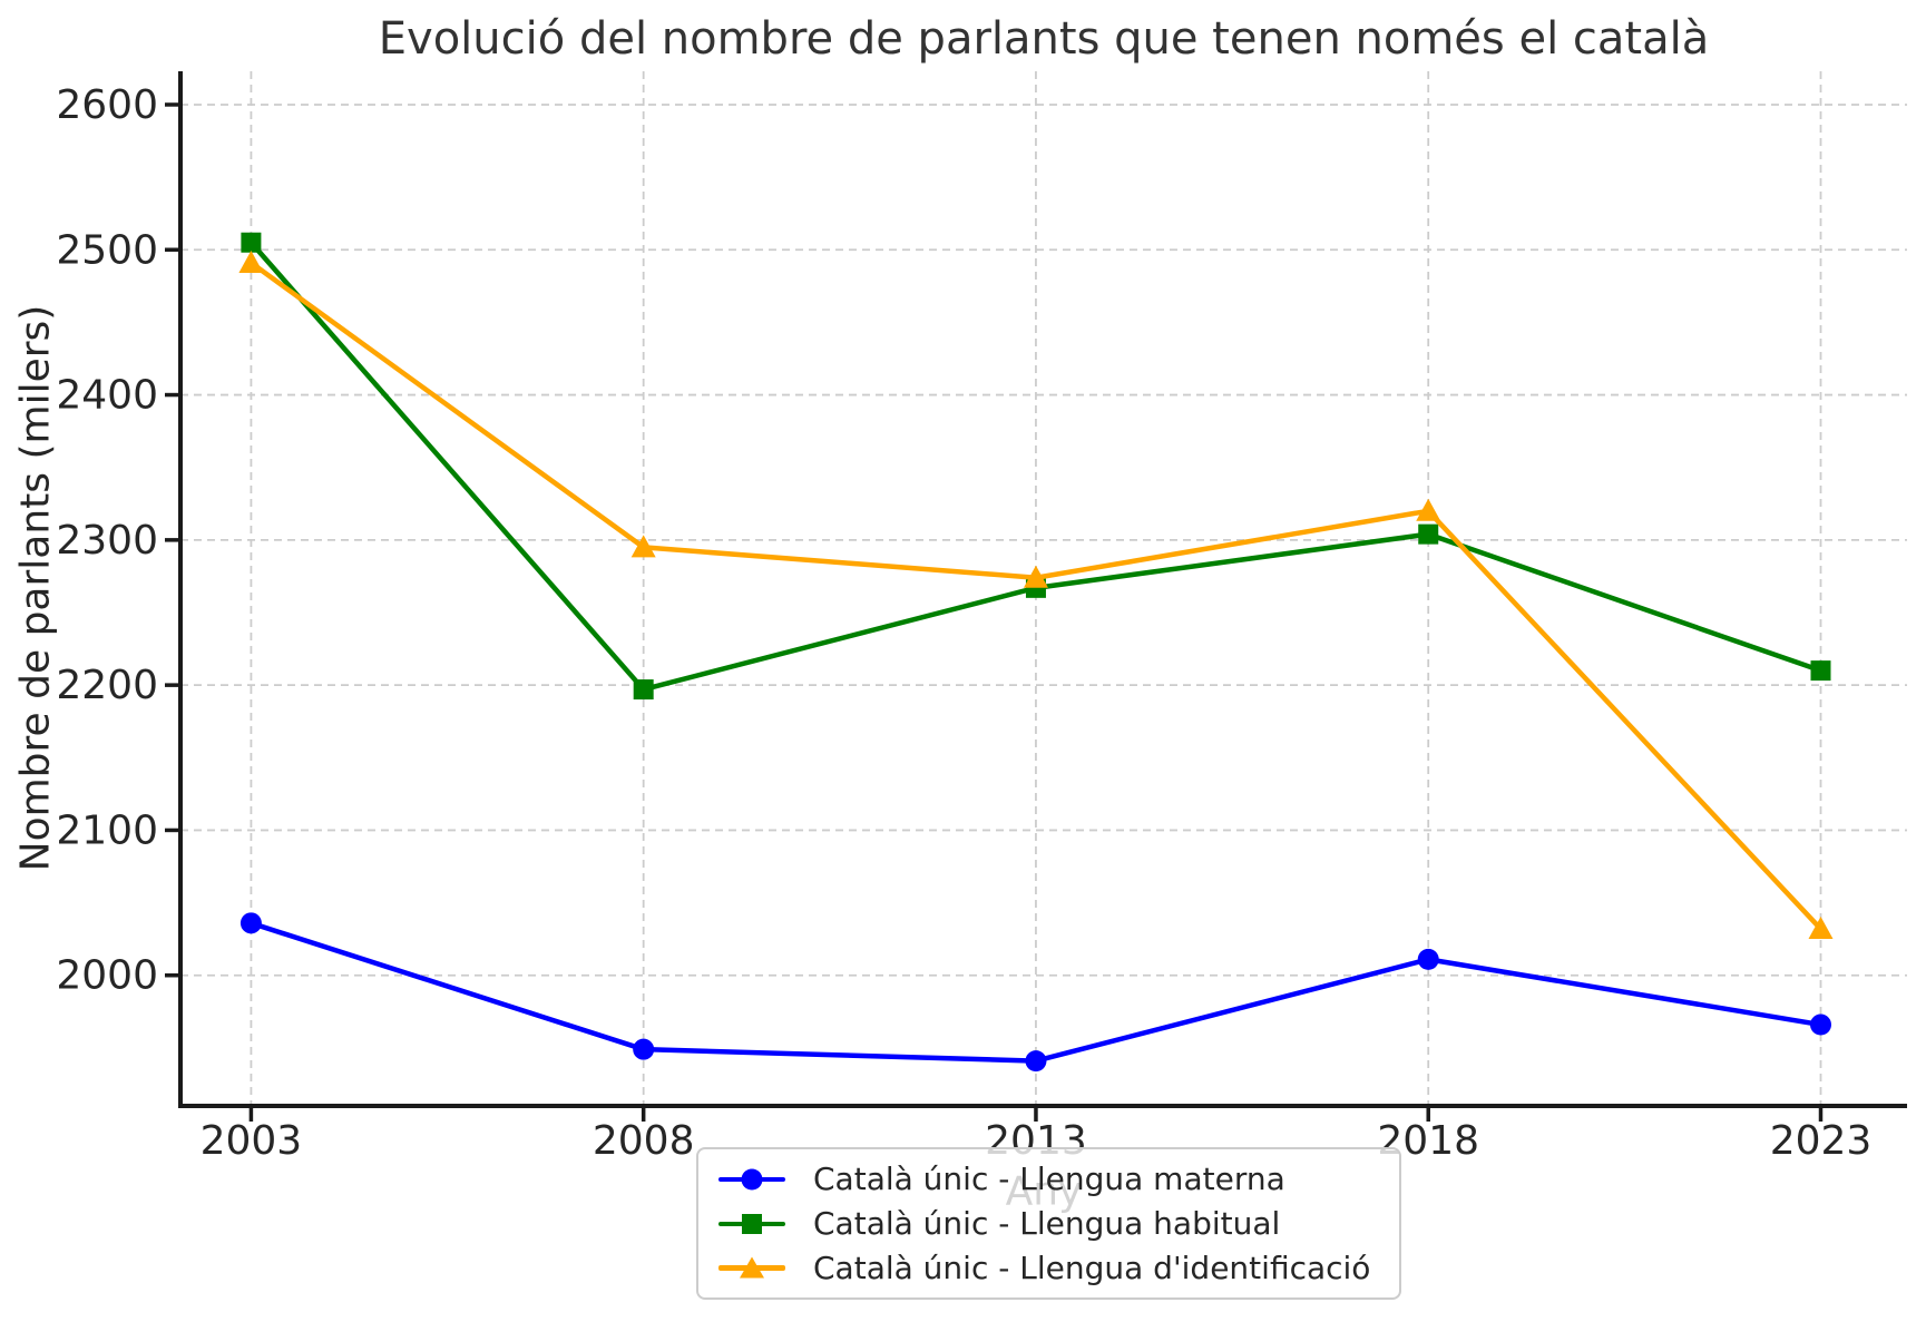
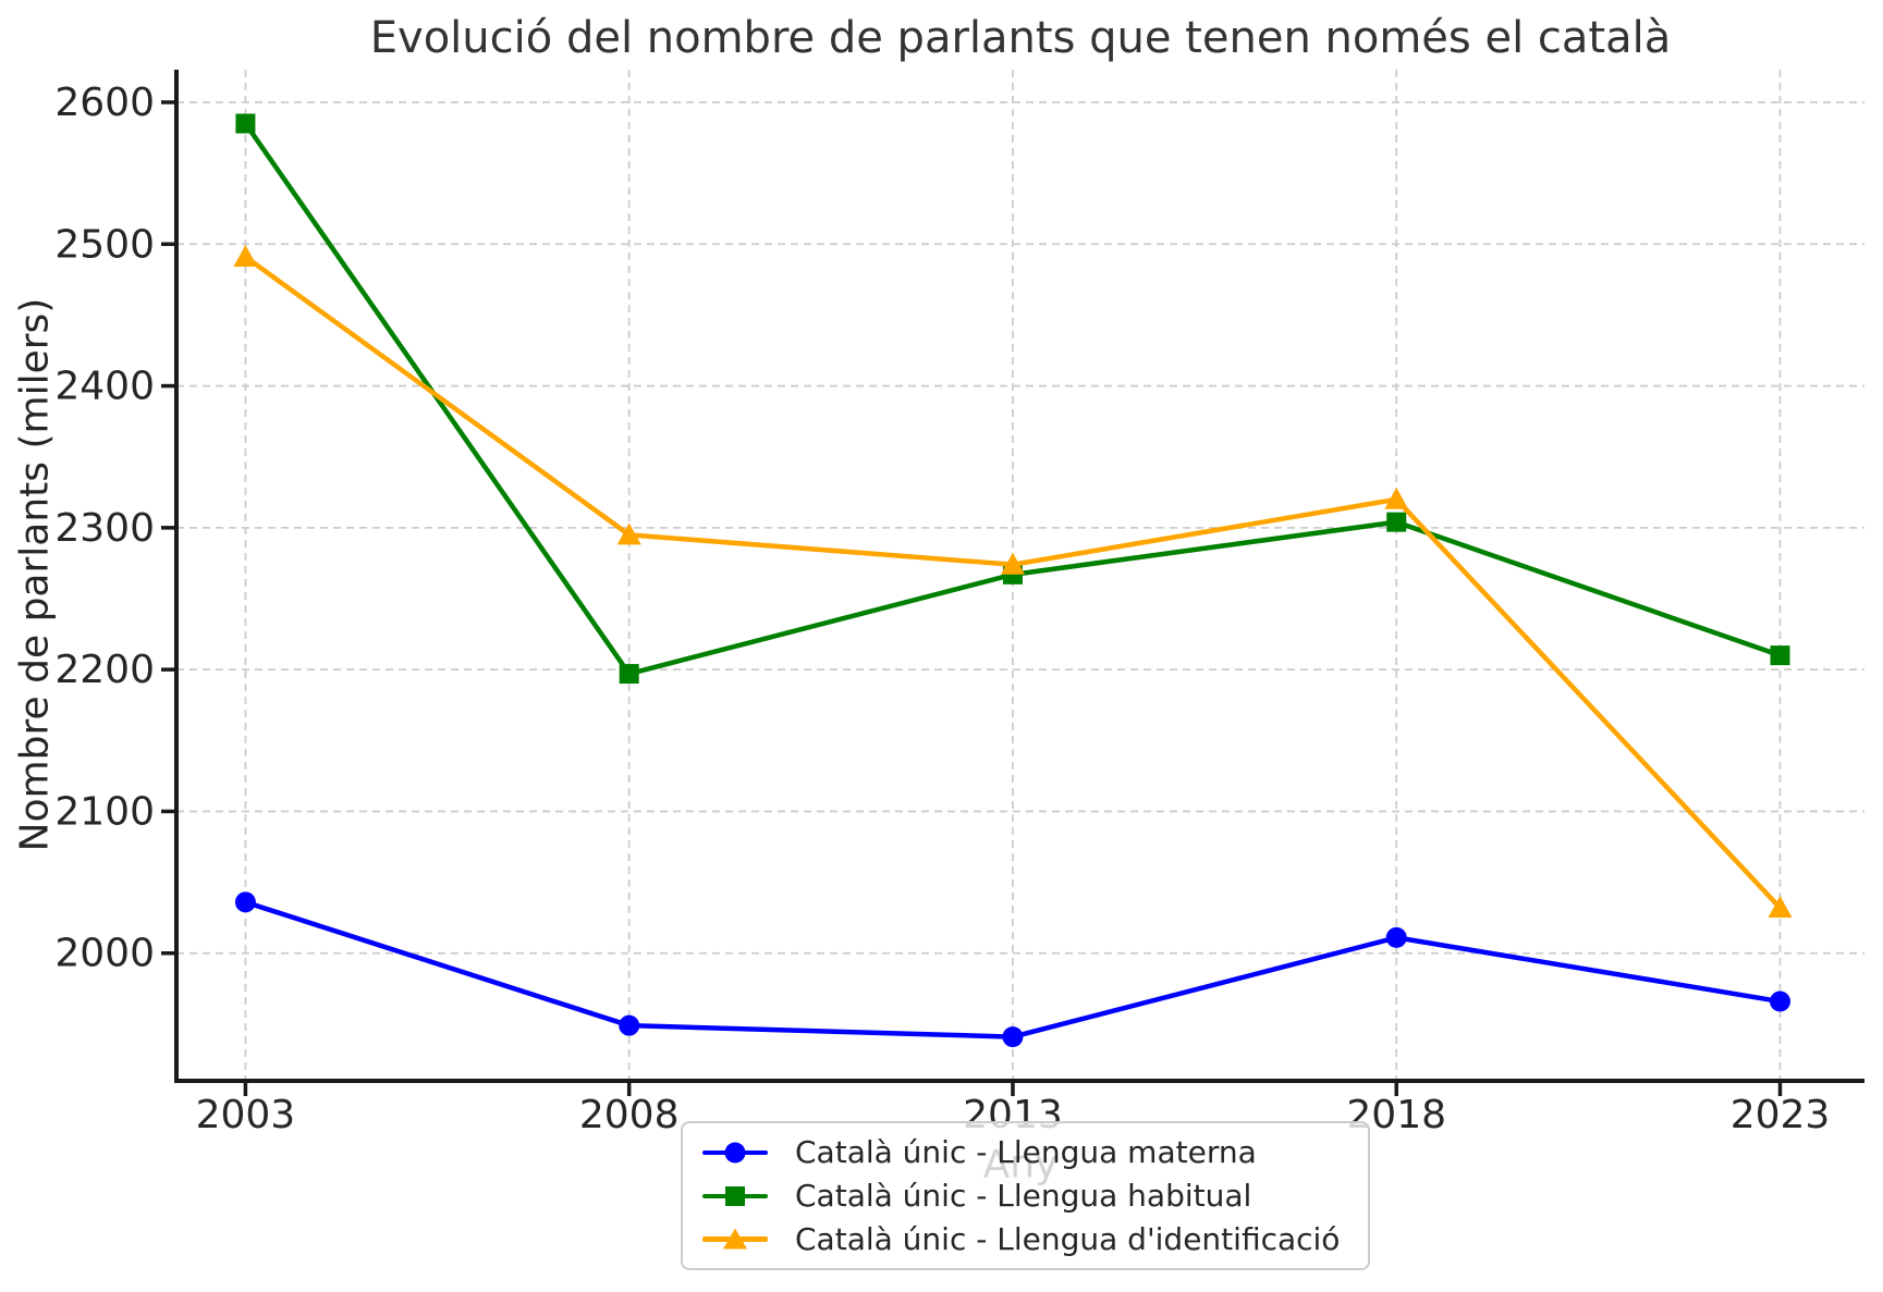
Català únic - Llengua habitual/2003: 2505 -> 2585
